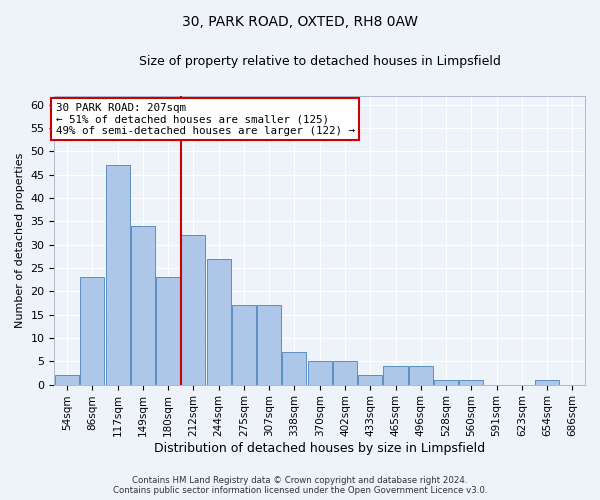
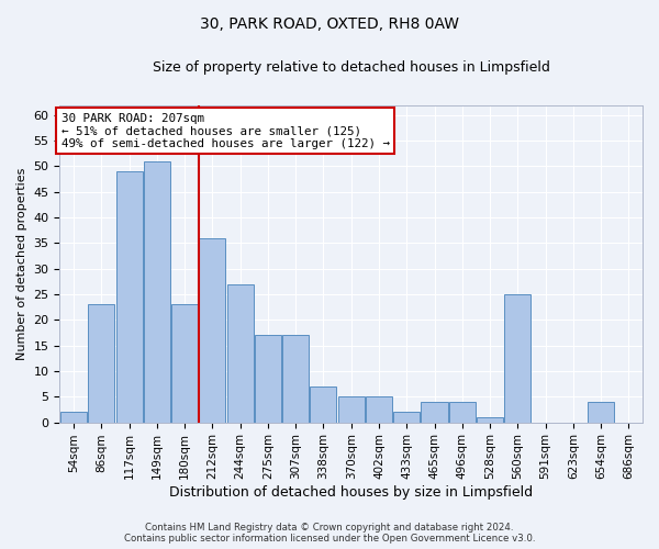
117sqm: 47 -> 49
149sqm: 34 -> 51
212sqm: 32 -> 36
560sqm: 1 -> 25
654sqm: 1 -> 4
